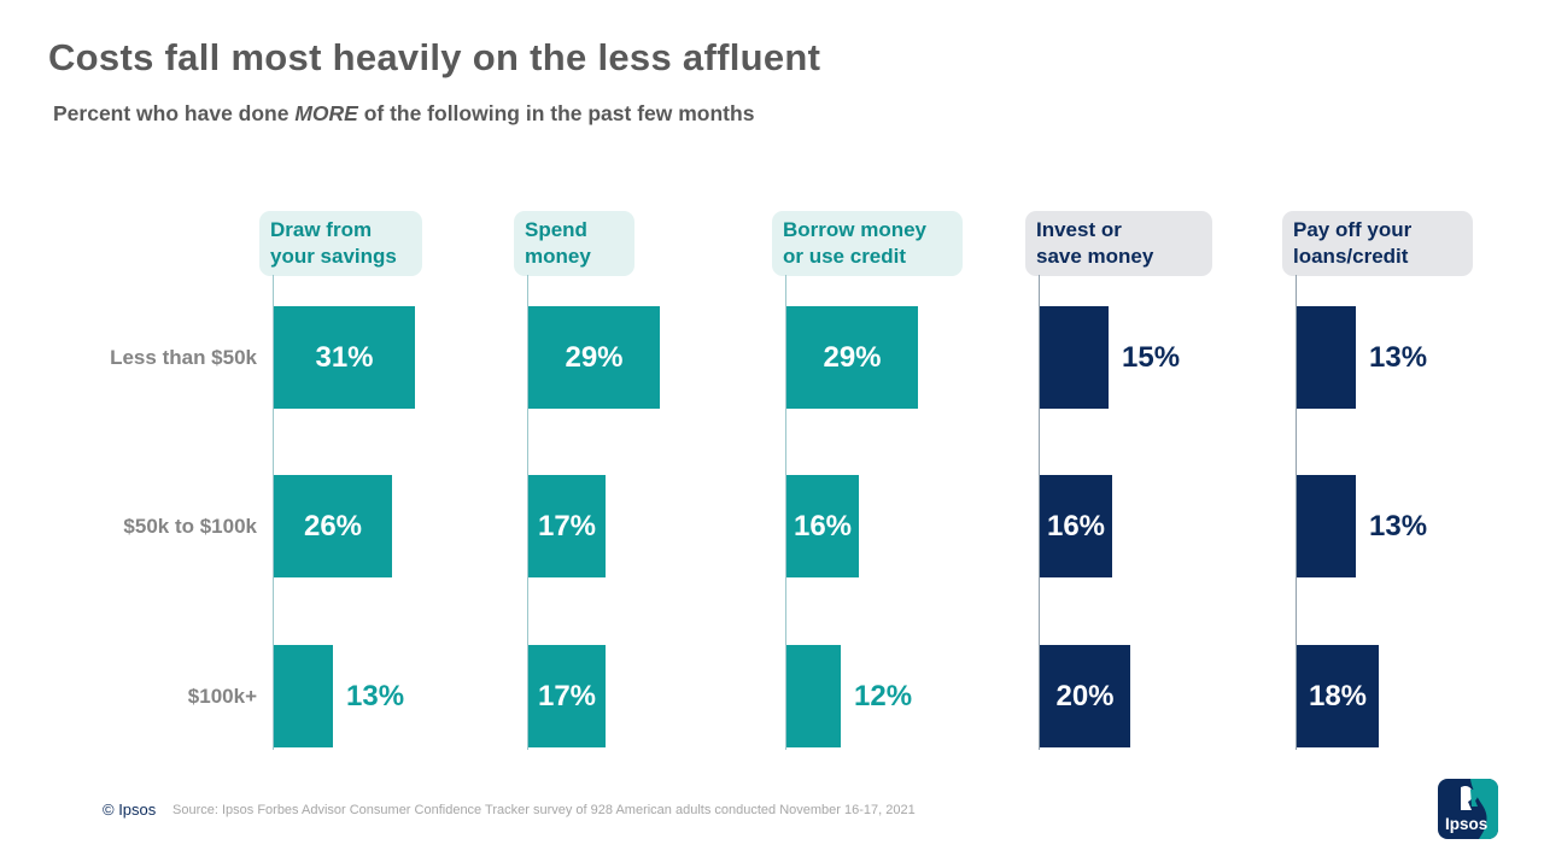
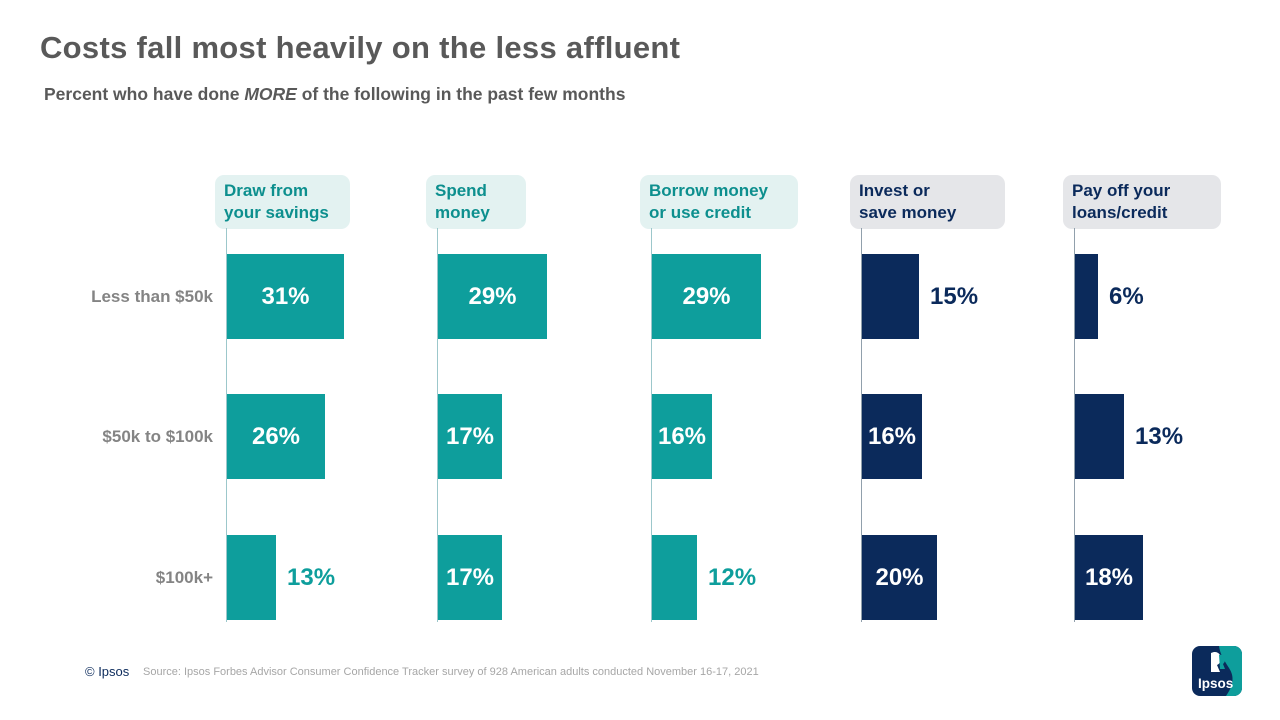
Pay off your loans/credit/Less than $50k: 13% -> 6%
